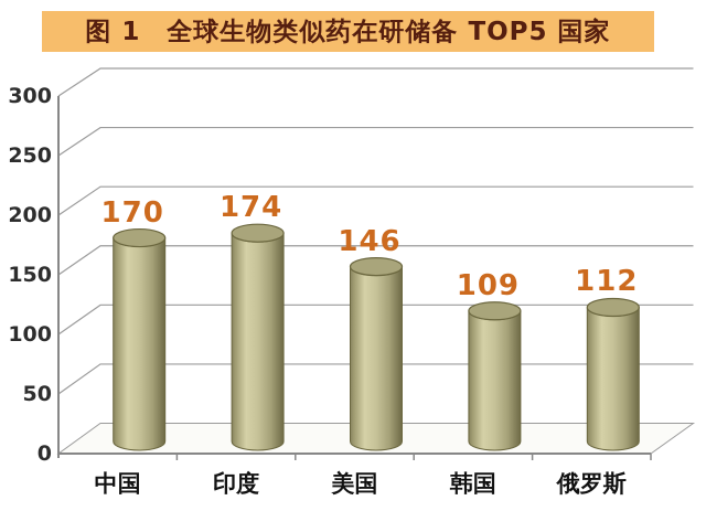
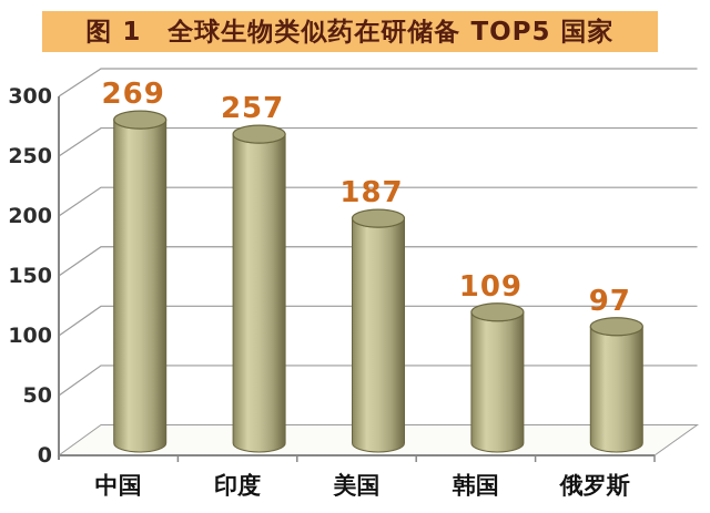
中国: 170 -> 269
印度: 174 -> 257
美国: 146 -> 187
俄罗斯: 112 -> 97
